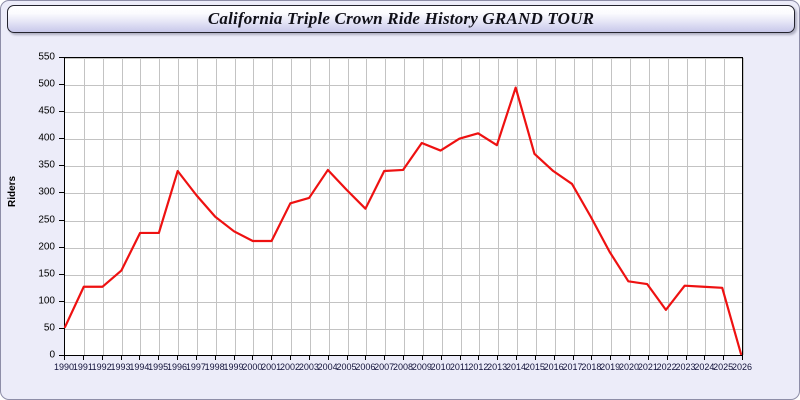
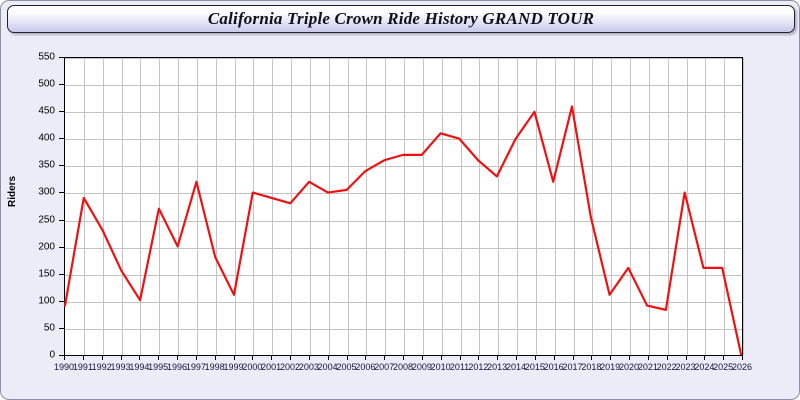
1990: 50 -> 90
1991: 120 -> 290
1992: 120 -> 230
1994: 220 -> 100
1995: 220 -> 270
1996: 340 -> 200
1997: 300 -> 320
1998: 260 -> 180
1999: 230 -> 110
2000: 210 -> 300
2001: 210 -> 290
2003: 290 -> 320
2004: 340 -> 300
2006: 270 -> 340
2007: 340 -> 360
2008: 340 -> 370
2009: 390 -> 370
2010: 380 -> 410
2012: 410 -> 360
2013: 390 -> 330
2014: 500 -> 400
2015: 370 -> 450
2016: 340 -> 320
2017: 320 -> 460
2019: 190 -> 110
2020: 140 -> 160
2021: 130 -> 90
2023: 130 -> 300
2024: 120 -> 160
2025: 120 -> 160
